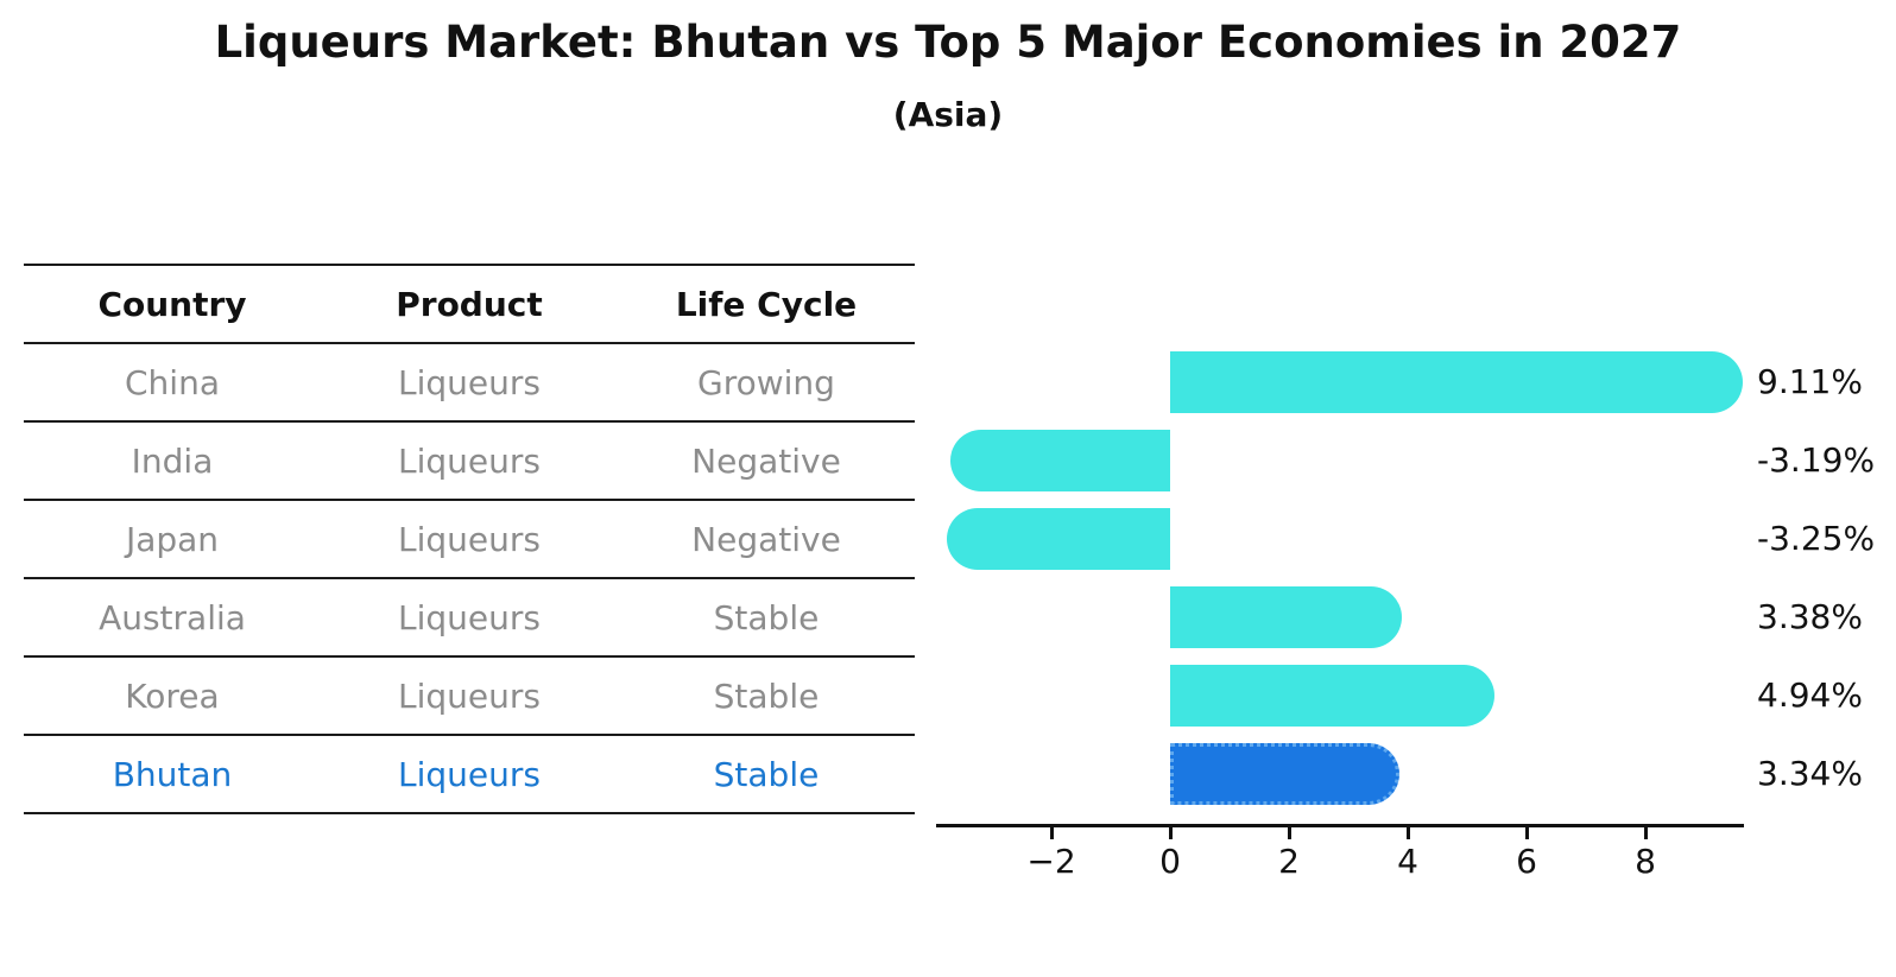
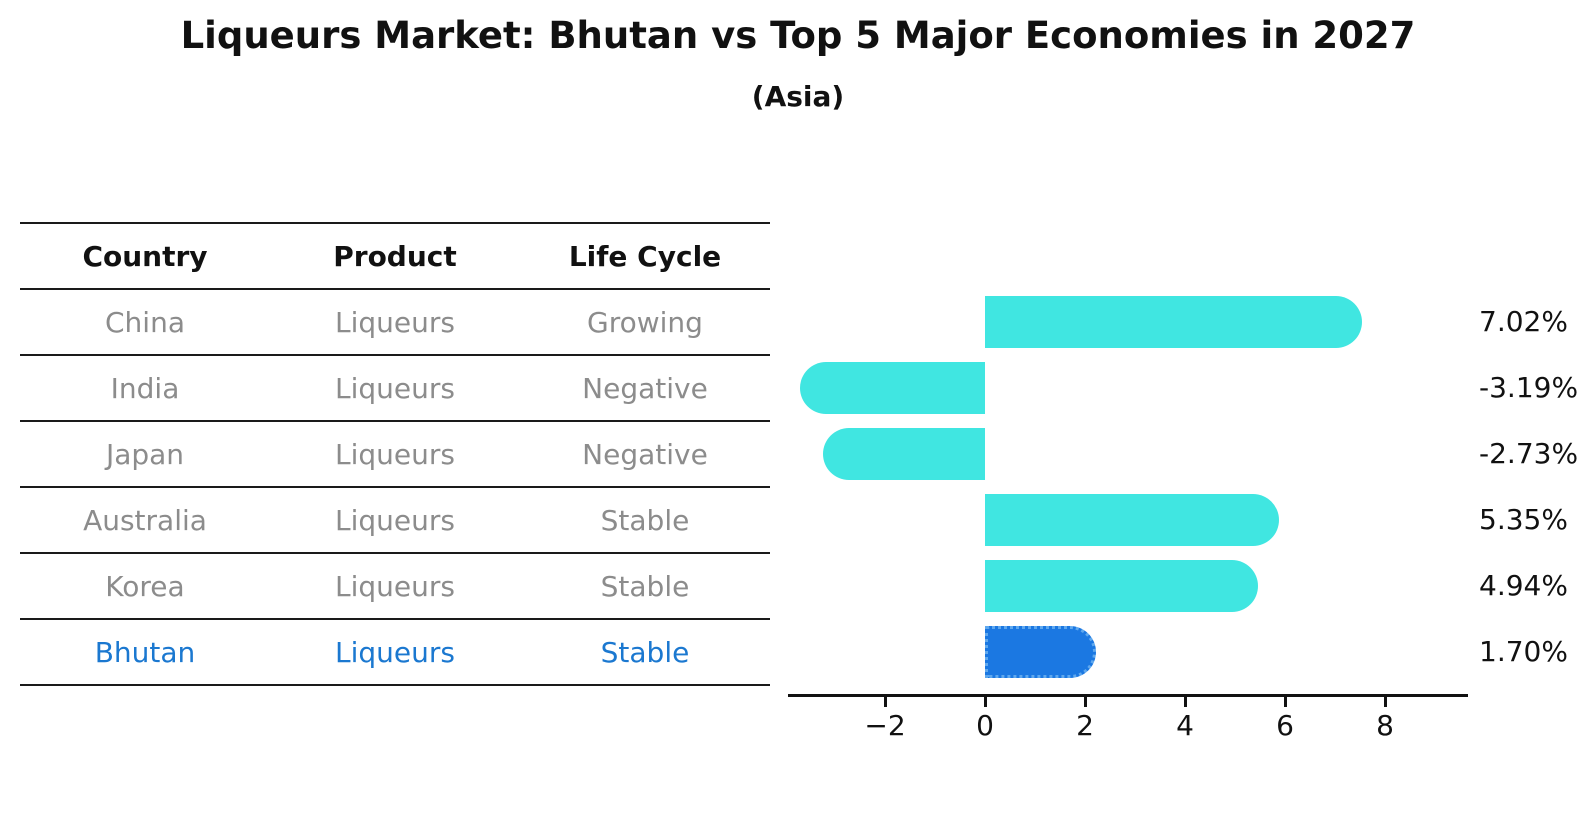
China: 9.11% -> 7.02%
Japan: -3.25% -> -2.73%
Australia: 3.38% -> 5.35%
Bhutan: 3.34% -> 1.70%
